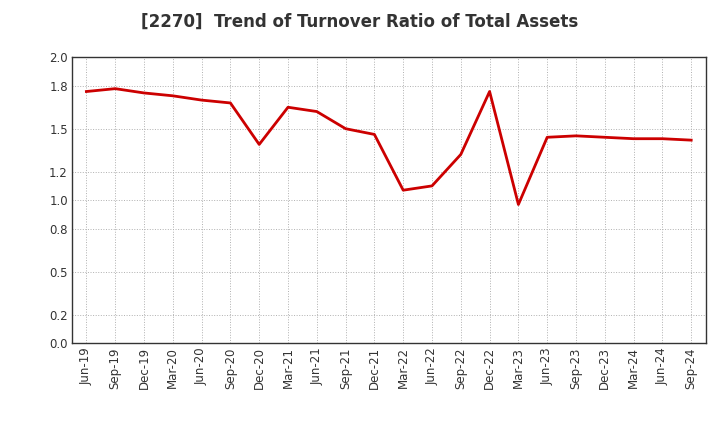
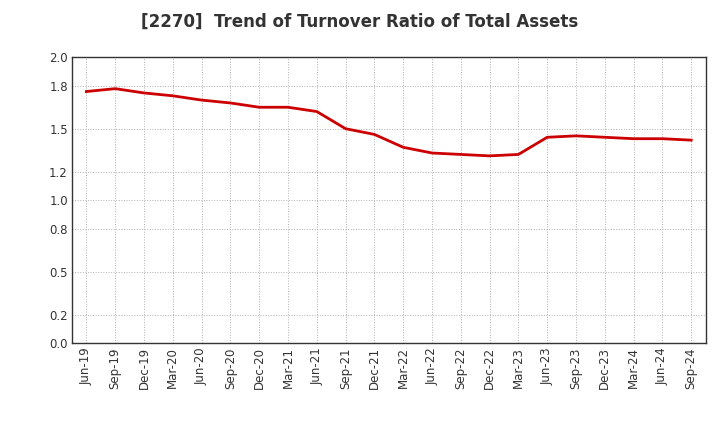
Dec-20: 1.39 -> 1.65
Mar-22: 1.07 -> 1.37
Jun-22: 1.10 -> 1.33
Dec-22: 1.76 -> 1.31
Mar-23: 0.97 -> 1.32
